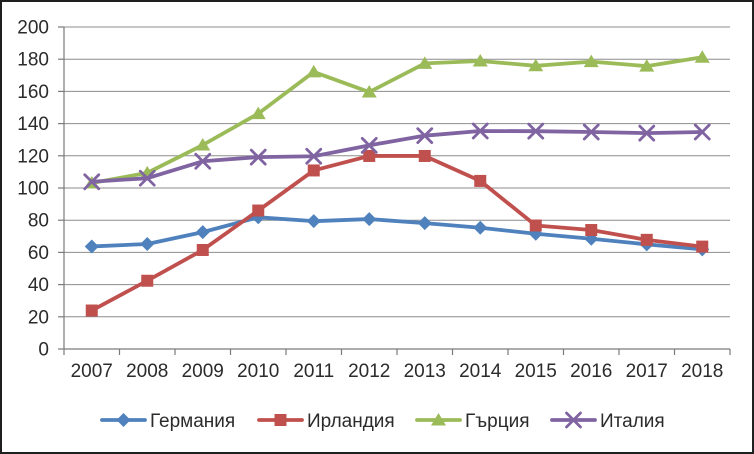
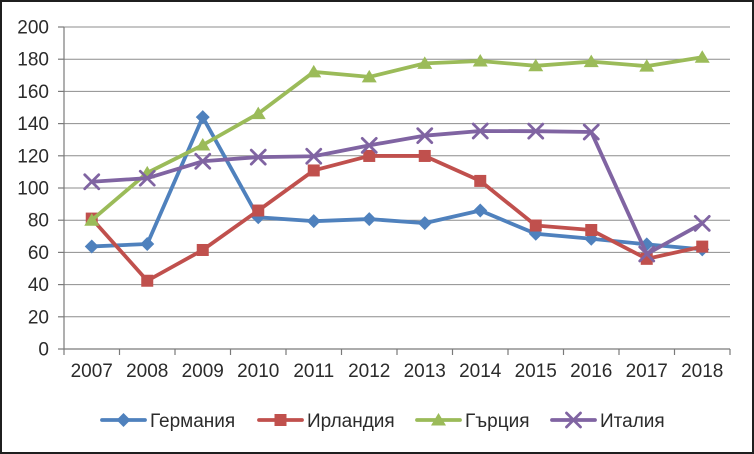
Ирландия/2007: 24 -> 81
Гърция/2007: 103 -> 80
Германия/2009: 73 -> 144
Гърция/2012: 160 -> 169
Германия/2014: 75 -> 86
Ирландия/2017: 68 -> 56
Италия/2017: 134 -> 59
Италия/2018: 135 -> 78
